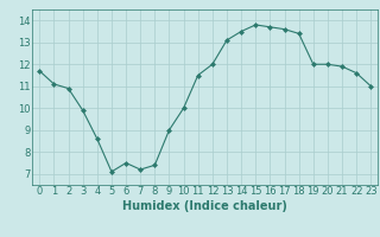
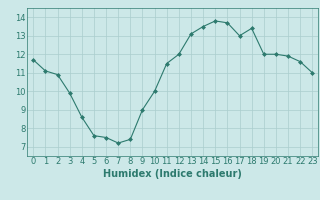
5: 7.1 -> 7.6
17: 13.6 -> 13.0
